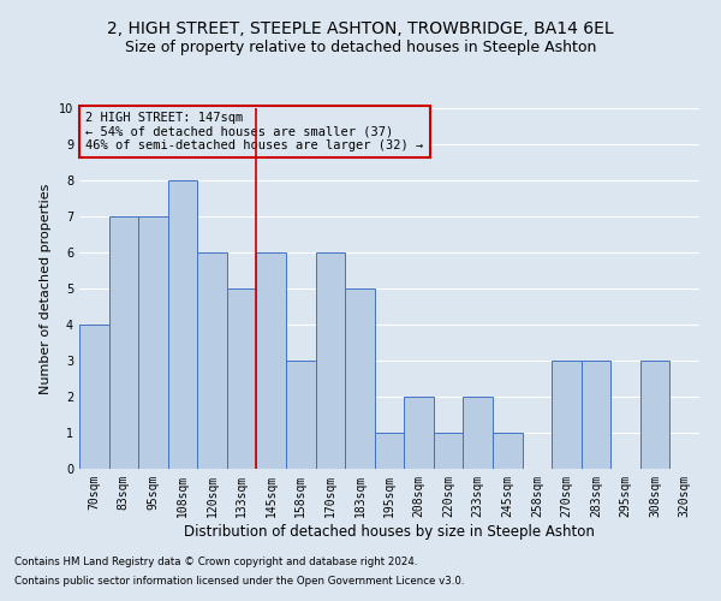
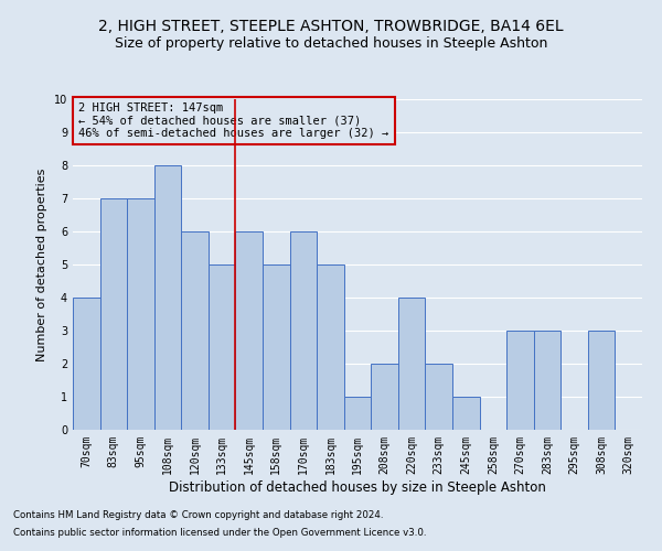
158sqm: 3 -> 5
220sqm: 1 -> 4
